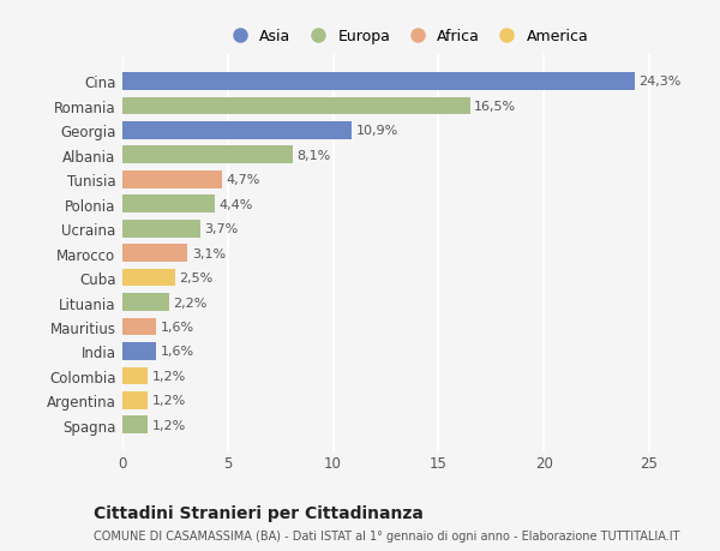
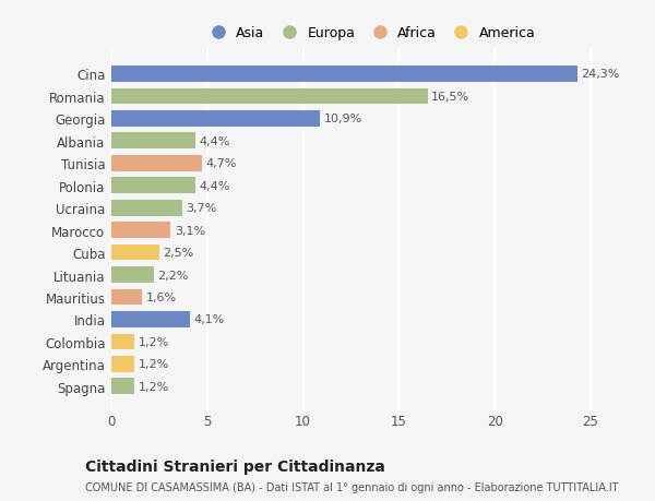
Albania: 8,1% -> 4,4%
India: 1,6% -> 4,1%
